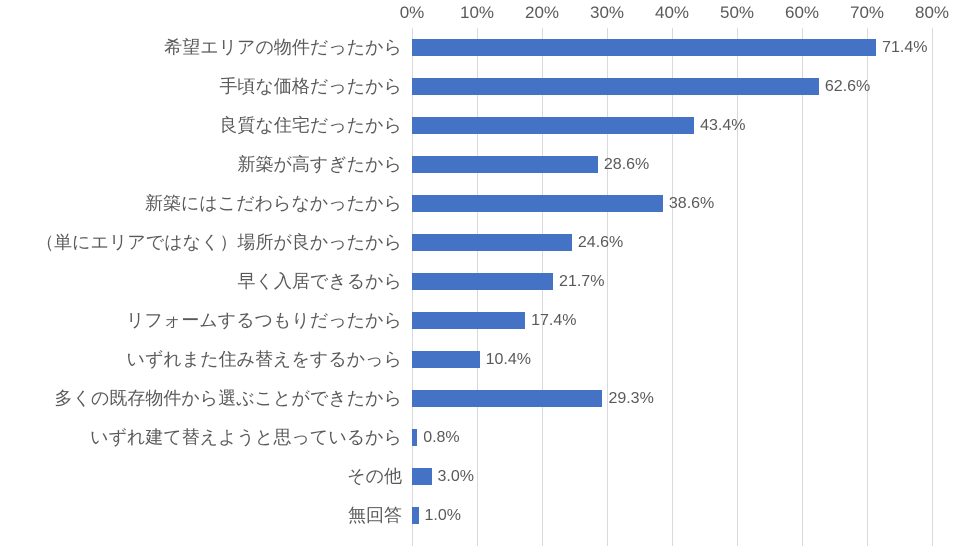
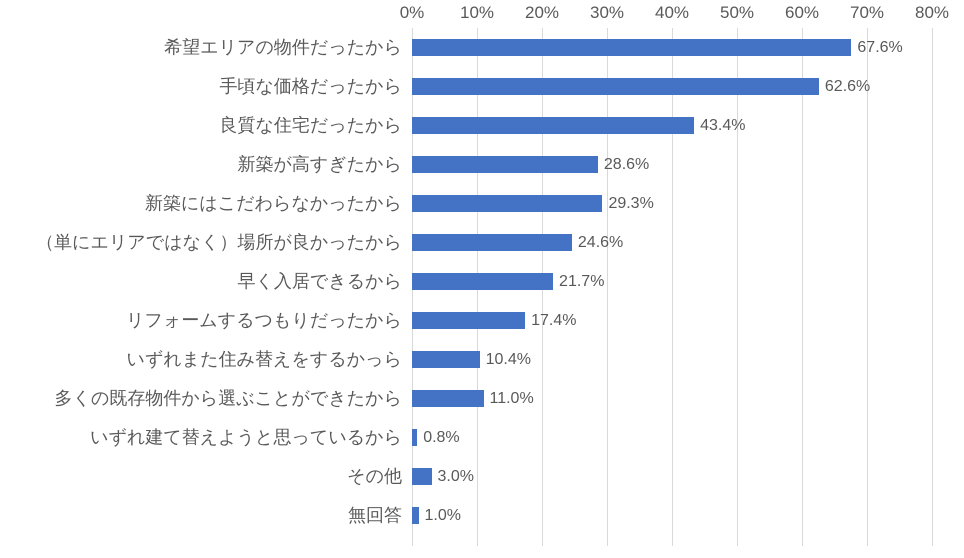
希望エリアの物件だったから: 71.4% -> 67.6%
新築にはこだわらなかったから: 38.6% -> 29.3%
多くの既存物件から選ぶことができたから: 29.3% -> 11.0%
